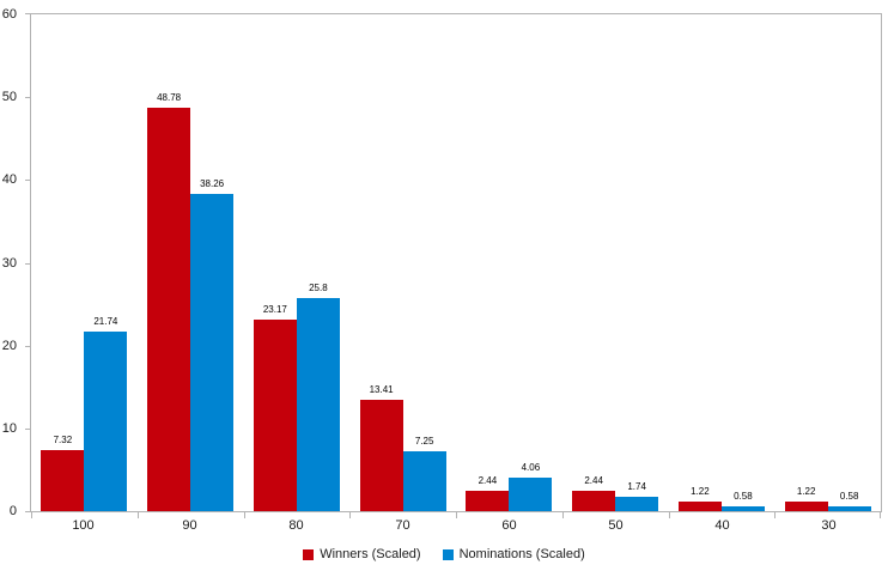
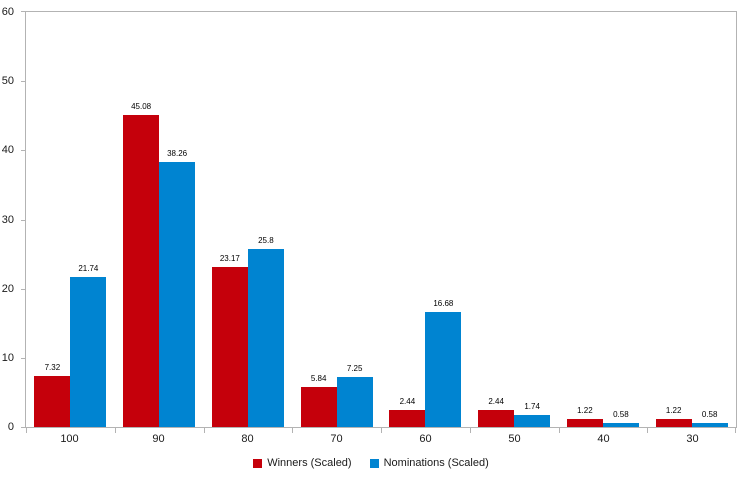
Winners (Scaled)/90: 48.78 -> 45.08
Winners (Scaled)/70: 13.41 -> 5.84
Nominations (Scaled)/60: 4.06 -> 16.68
